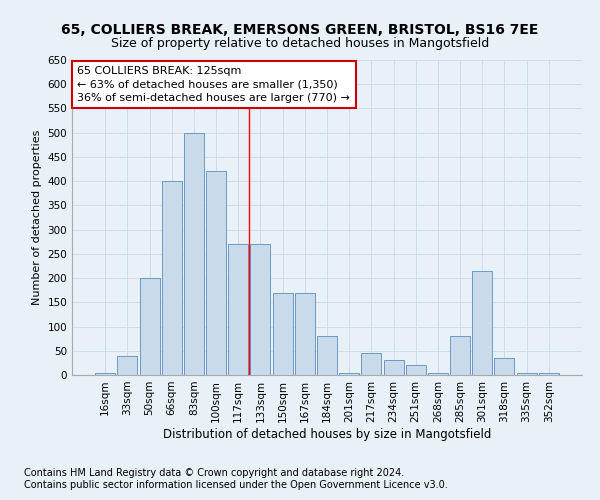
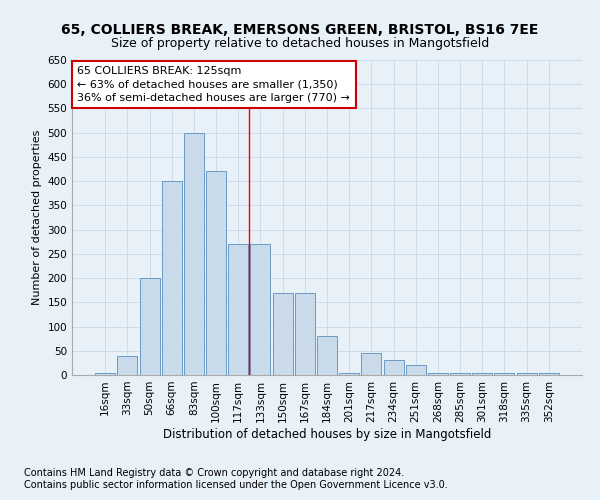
285sqm: 80 -> 5
301sqm: 215 -> 5
318sqm: 35 -> 5
